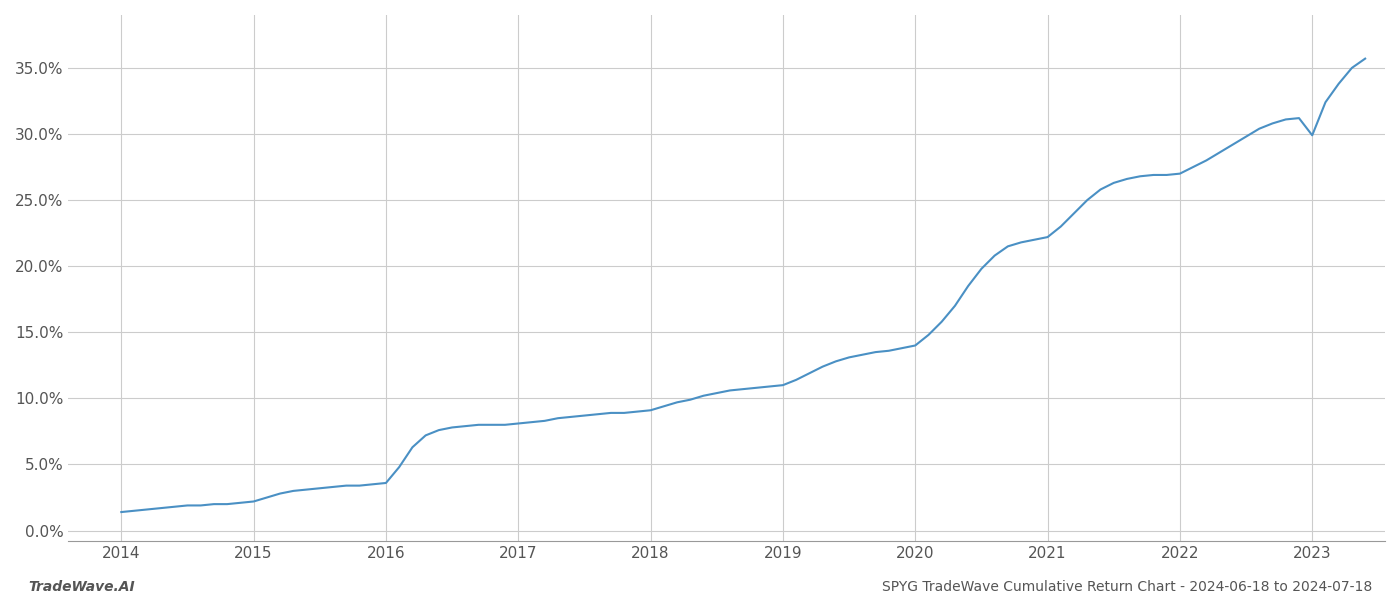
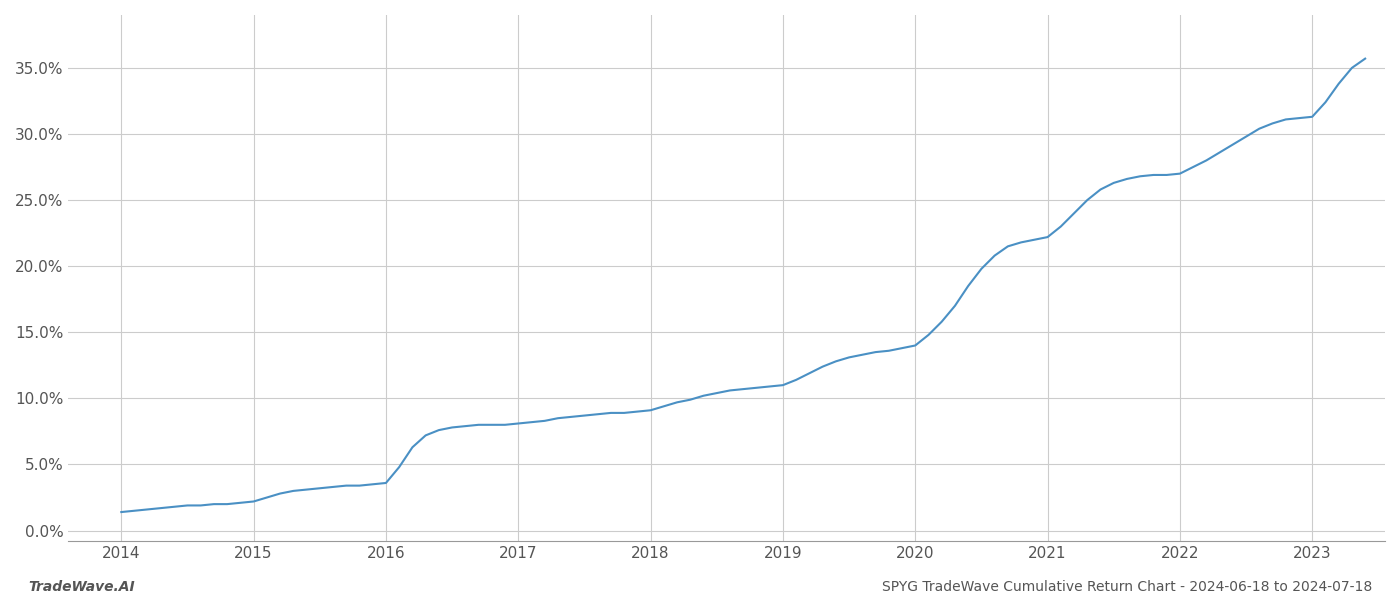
2023: 29.9% -> 31.3%
